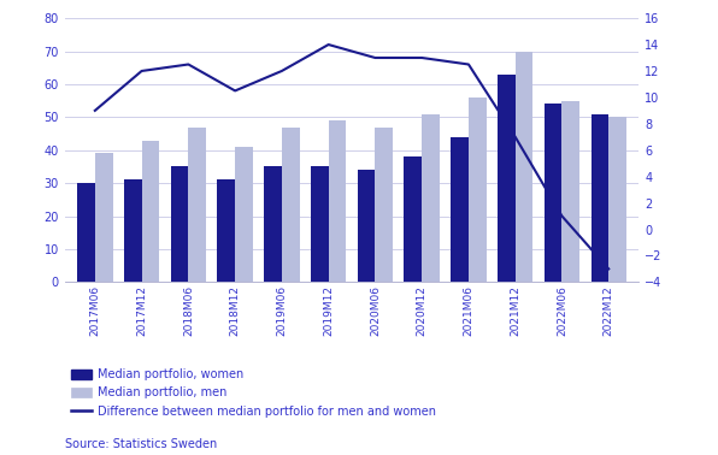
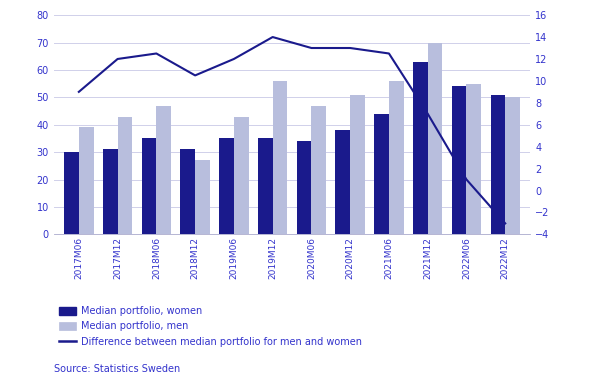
Median portfolio, men/2018M12: 41 -> 27
Median portfolio, men/2019M06: 47 -> 43
Median portfolio, men/2019M12: 49 -> 56
